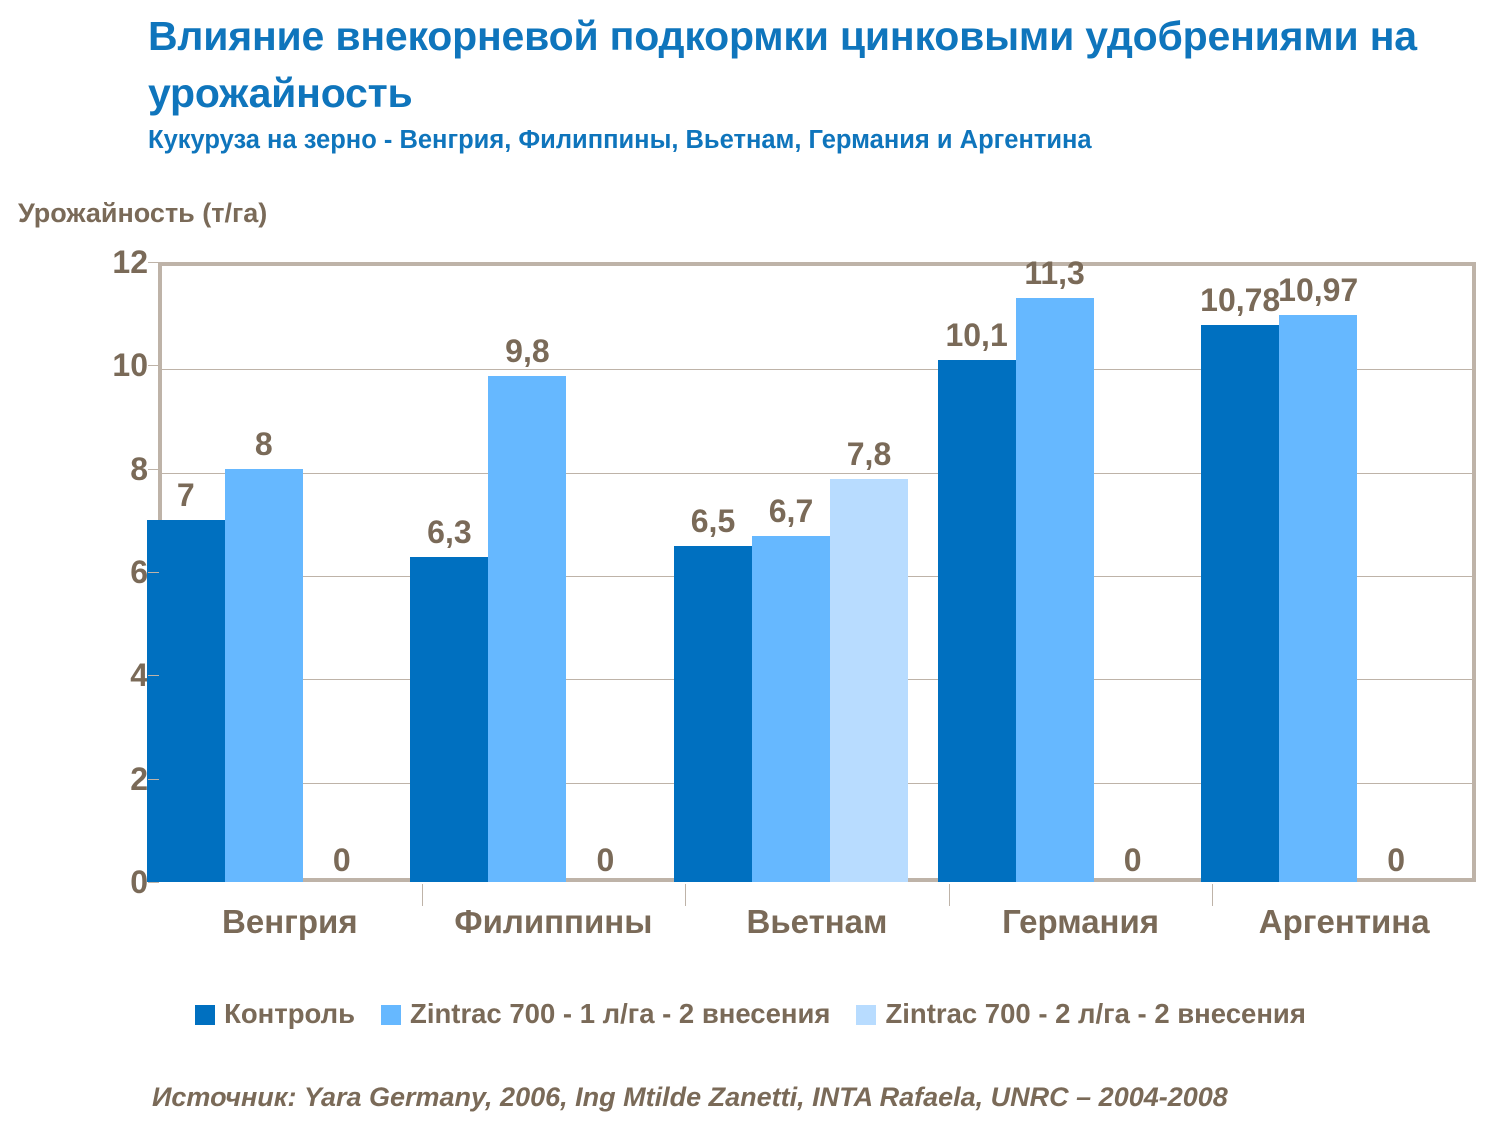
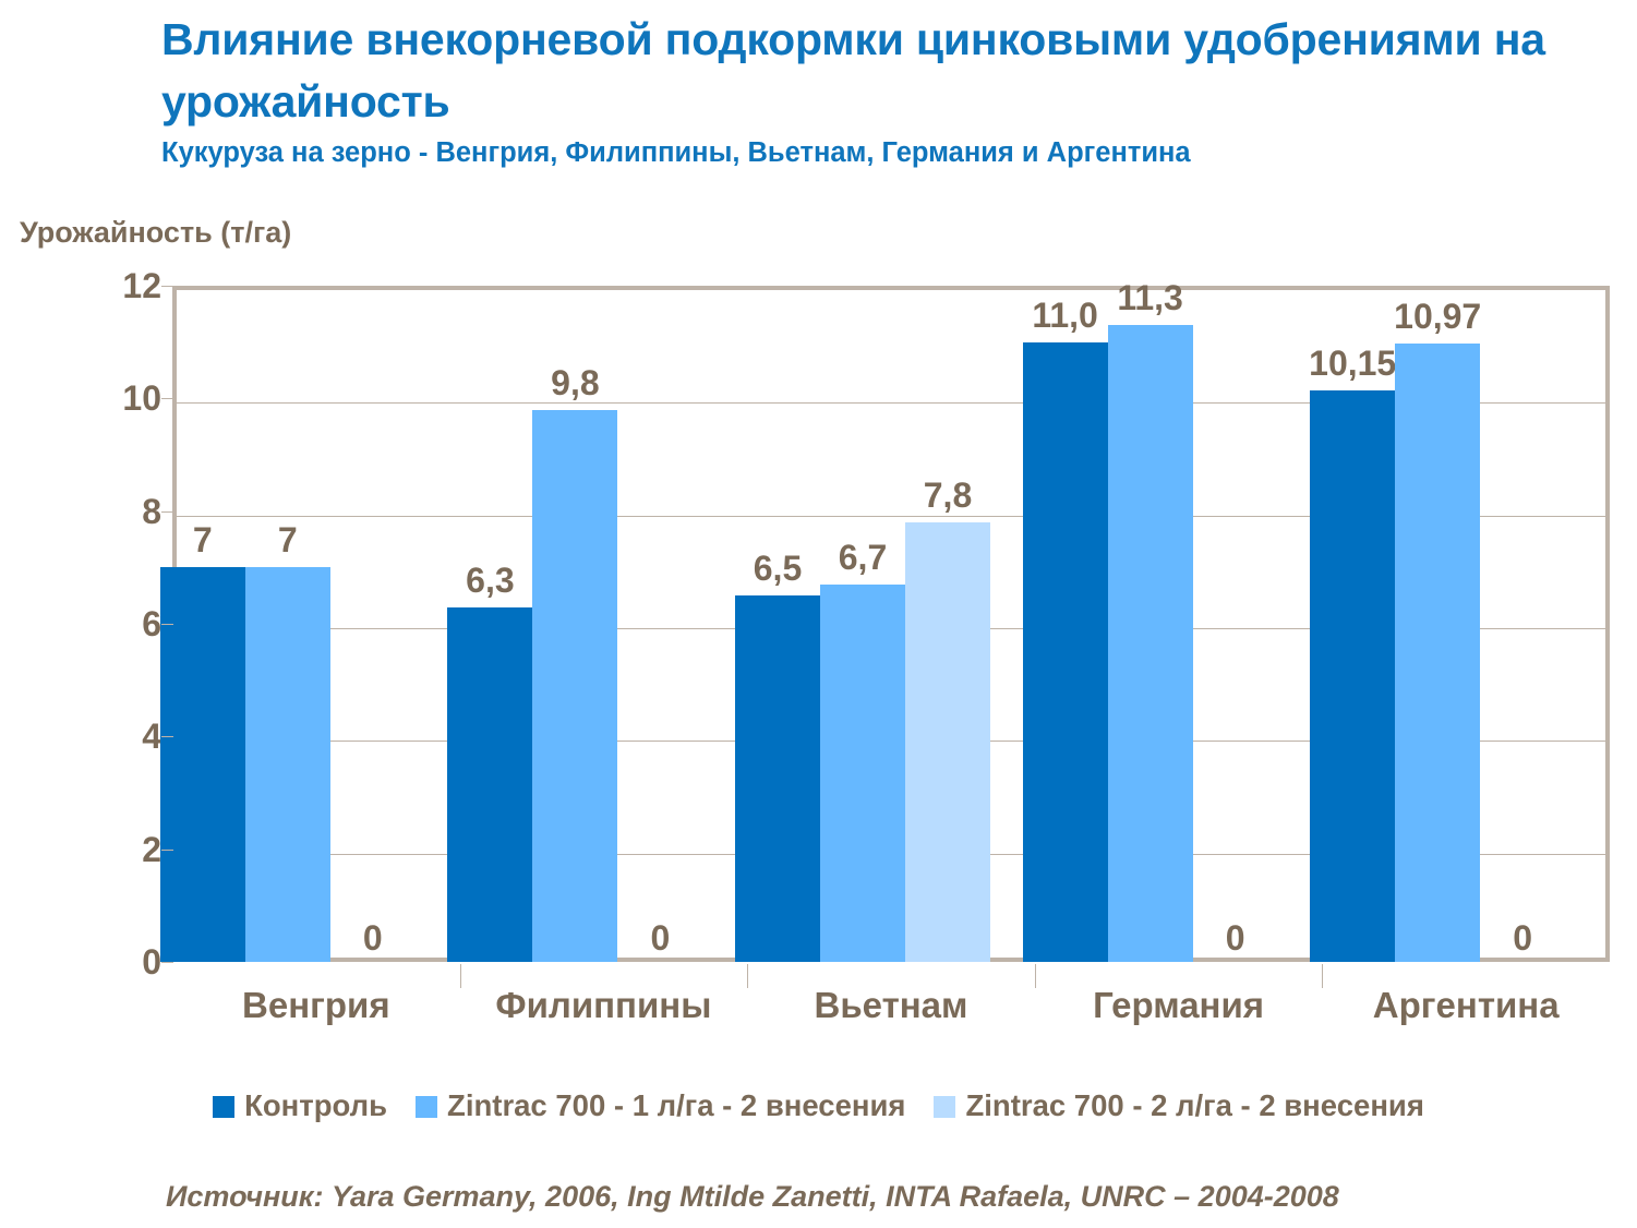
Zintrac 700 - 1 л/га - 2 внесения/Венгрия: 8 -> 7
Контроль/Германия: 10,1 -> 11,0
Контроль/Аргентина: 10,78 -> 10,15
